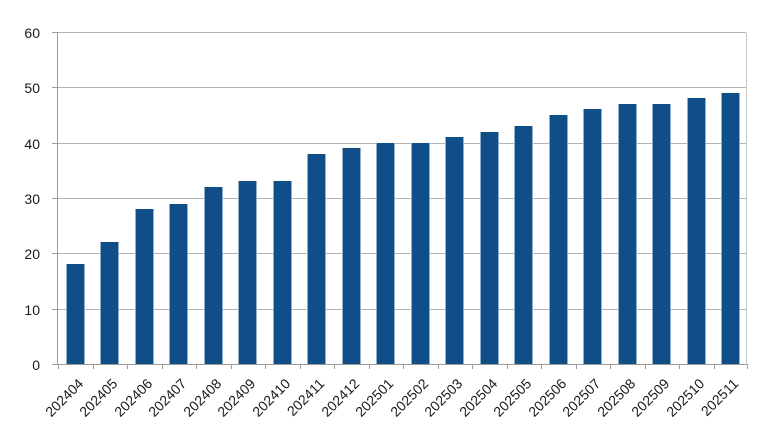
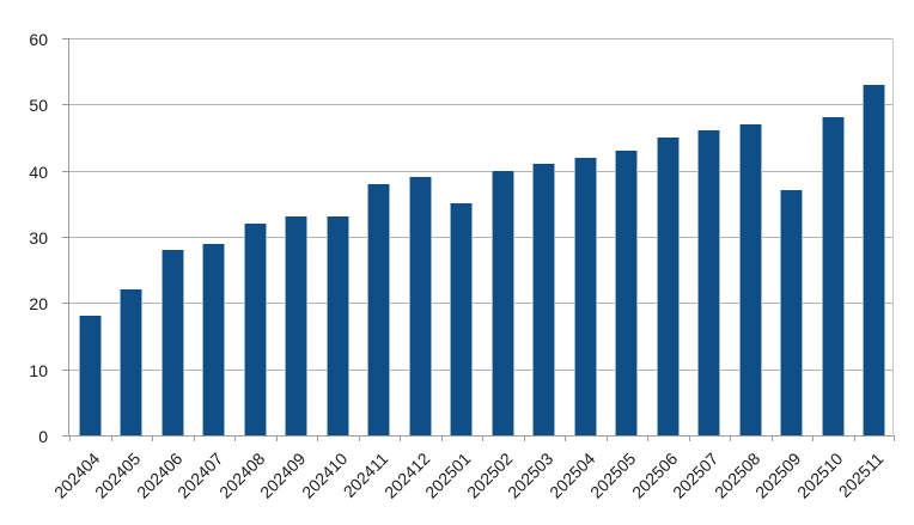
202501: 40 -> 35
202509: 47 -> 37
202511: 49 -> 53
